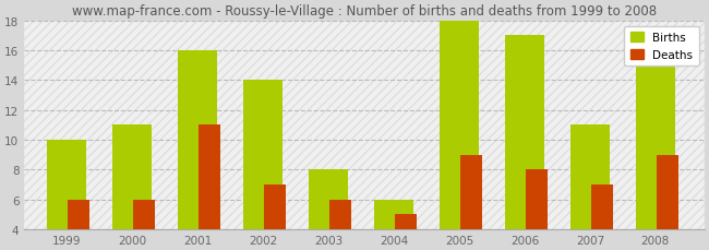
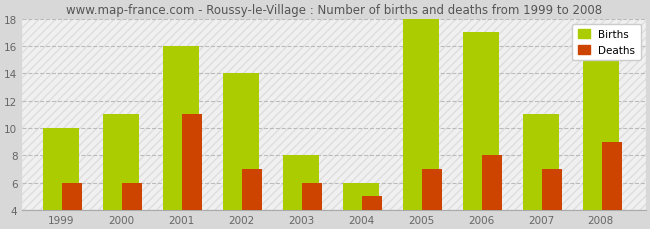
Deaths/2005: 9 -> 7
